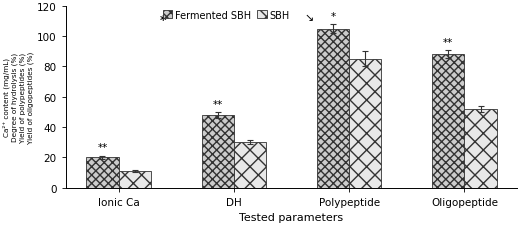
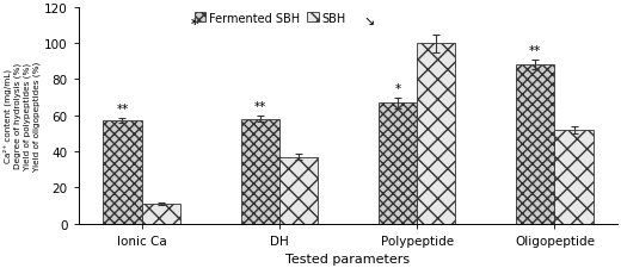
Fermented SBH/Ionic Ca: 20 -> 57
Fermented SBH/DH: 48 -> 58
SBH/DH: 30 -> 37
Fermented SBH/Polypeptide: 105 -> 67
SBH/Polypeptide: 85 -> 100
